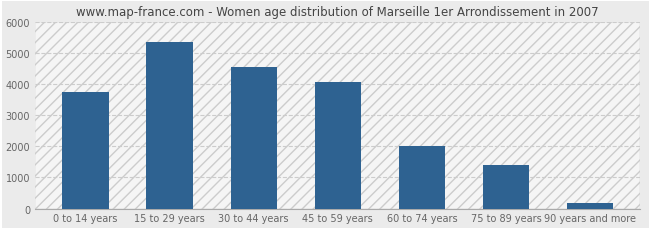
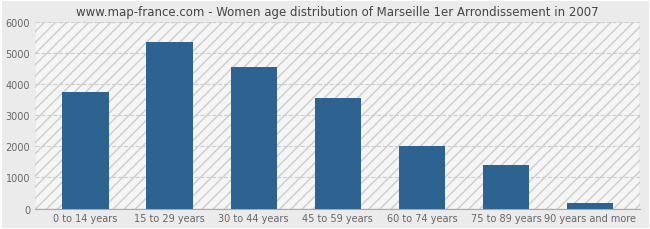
45 to 59 years: 4050 -> 3560
